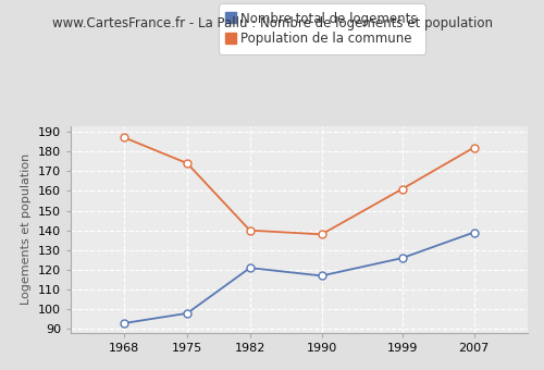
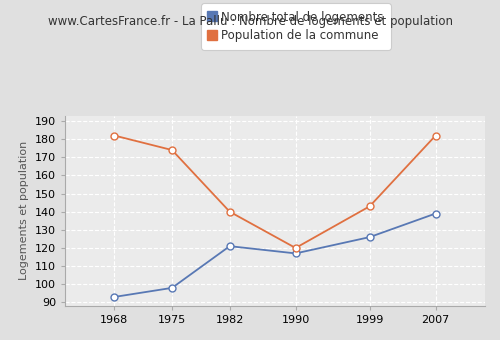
Population de la commune/1968: 187 -> 182
Population de la commune/1990: 138 -> 120
Population de la commune/1999: 161 -> 143
